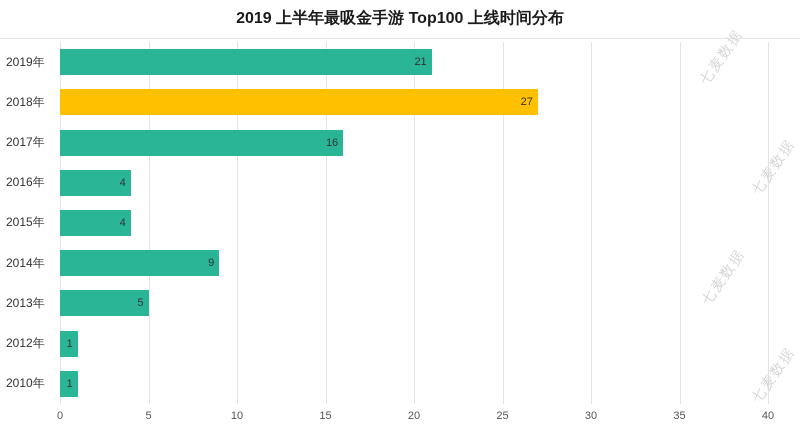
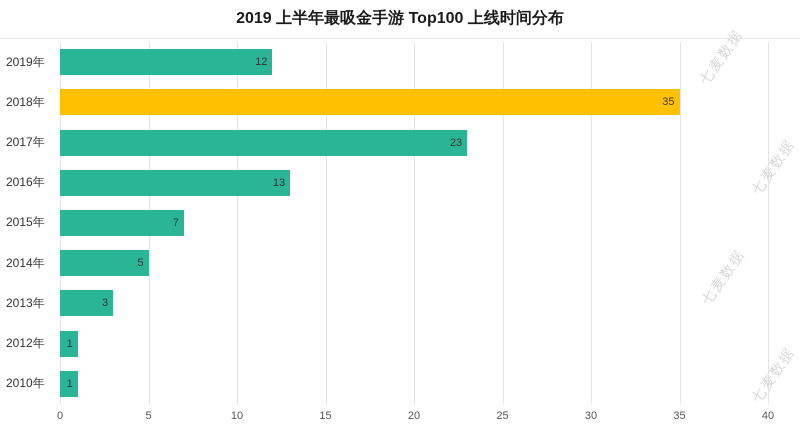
2019年: 21 -> 12
2018年: 27 -> 35
2017年: 16 -> 23
2016年: 4 -> 13
2015年: 4 -> 7
2014年: 9 -> 5
2013年: 5 -> 3
